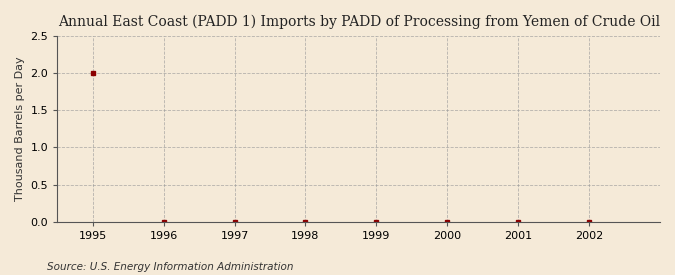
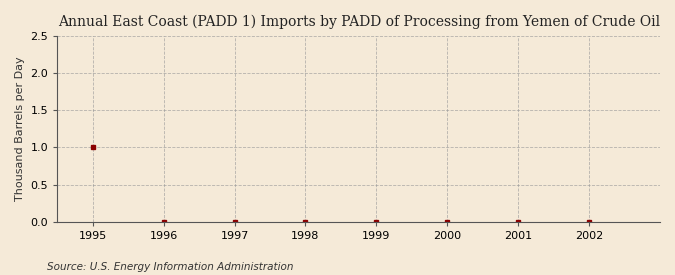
1995: 2 -> 1
